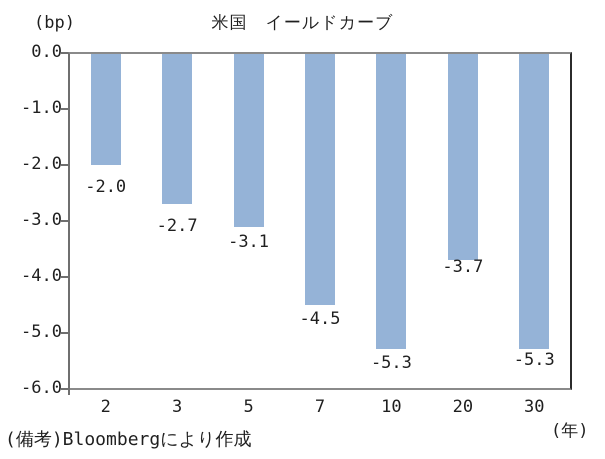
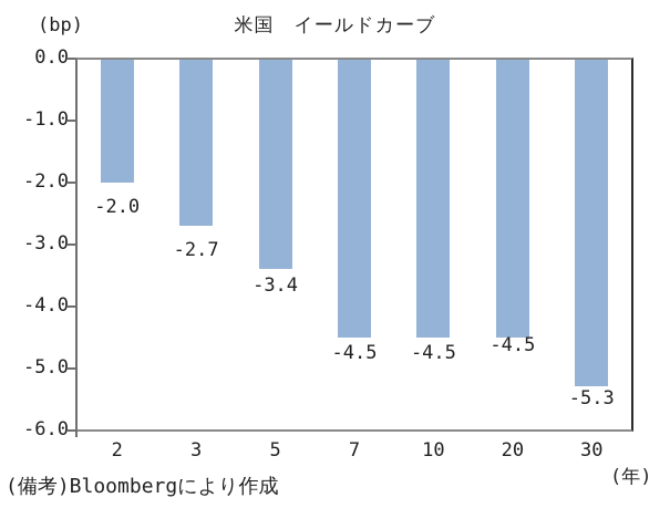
5: -3.1 -> -3.4
10: -5.3 -> -4.5
20: -3.7 -> -4.5
